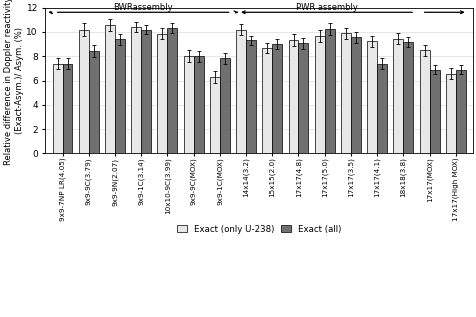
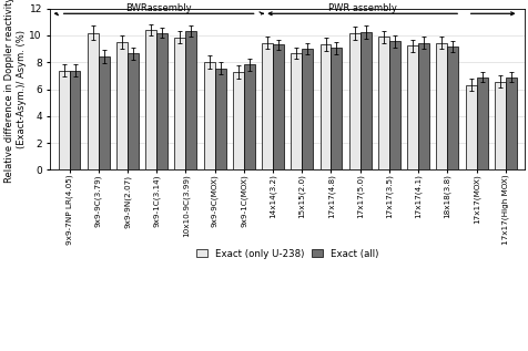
Exact (only U-238)/9x9-9N(2.07): 10.6 -> 9.5
Exact (all)/9x9-9N(2.07): 9.4 -> 8.7
Exact (all)/9x9-9C(MOX): 8.0 -> 7.5
Exact (only U-238)/9x9-1C(MOX): 6.3 -> 7.2
Exact (only U-238)/14x14(3.2): 10.2 -> 9.4
Exact (only U-238)/17x17(5.0): 9.7 -> 10.2
Exact (all)/17x17(4.1): 7.4 -> 9.4
Exact (only U-238)/17x17(MOX): 8.5 -> 6.3
